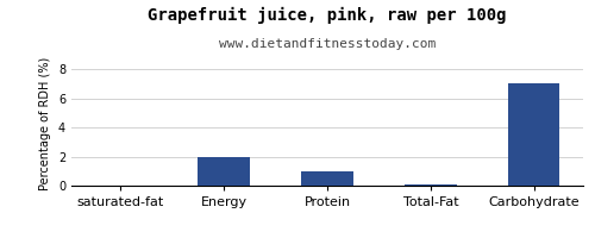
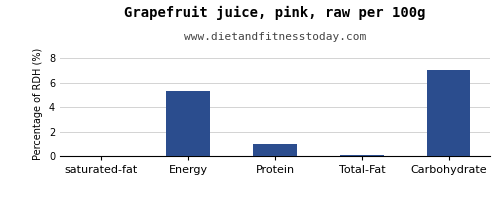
Energy: 2.0 -> 5.3
